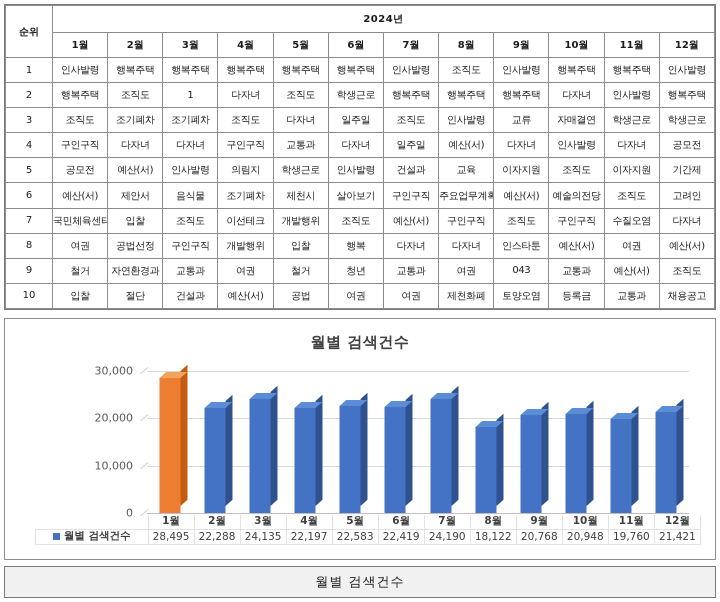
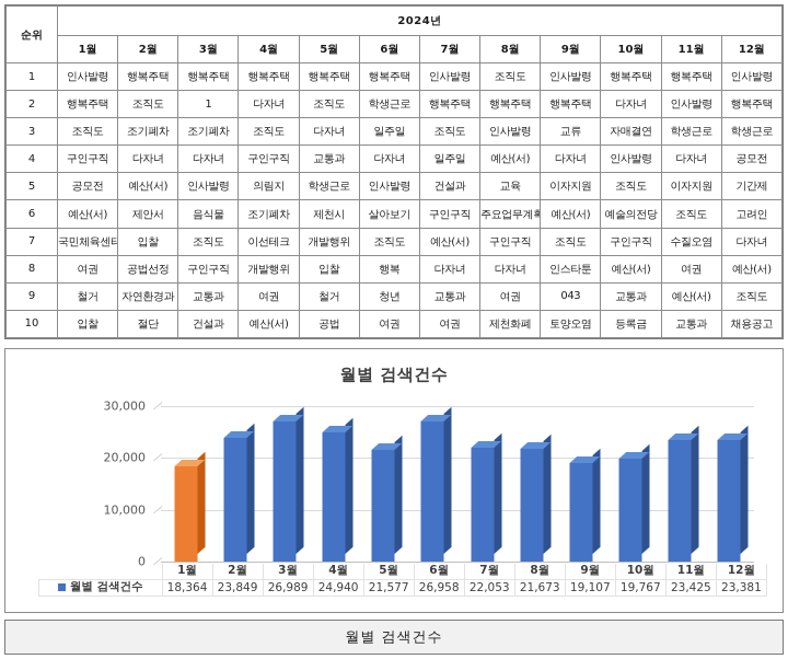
1월: 28,495 -> 18,364
2월: 22,288 -> 23,849
3월: 24,135 -> 26,989
4월: 22,197 -> 24,940
5월: 22,583 -> 21,577
6월: 22,419 -> 26,958
7월: 24,190 -> 22,053
8월: 18,122 -> 21,673
9월: 20,768 -> 19,107
10월: 20,948 -> 19,767
11월: 19,760 -> 23,425
12월: 21,421 -> 23,381
